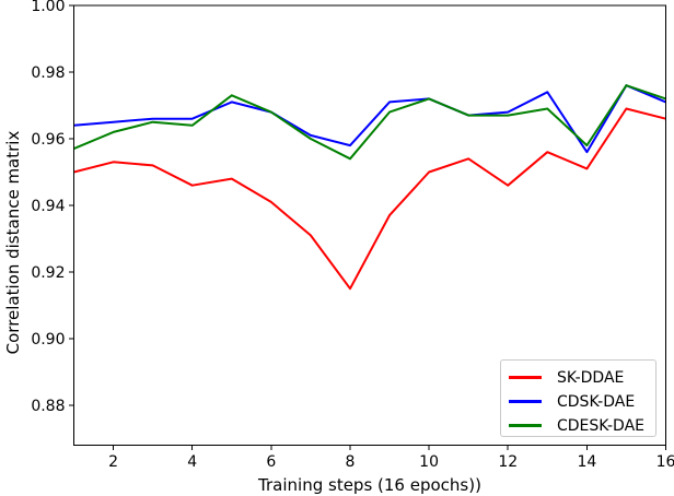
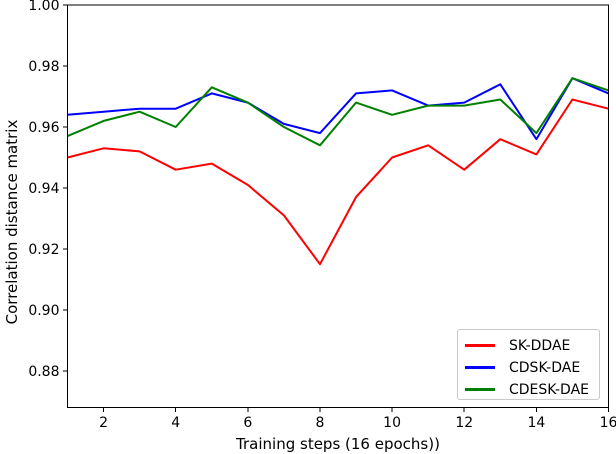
CDESK-DAE/4: 0.964 -> 0.960
CDESK-DAE/10: 0.972 -> 0.964
